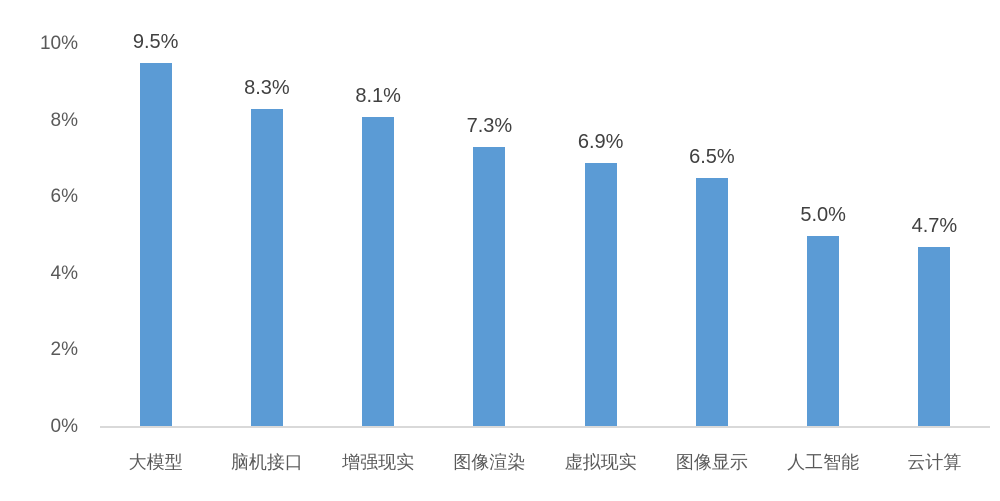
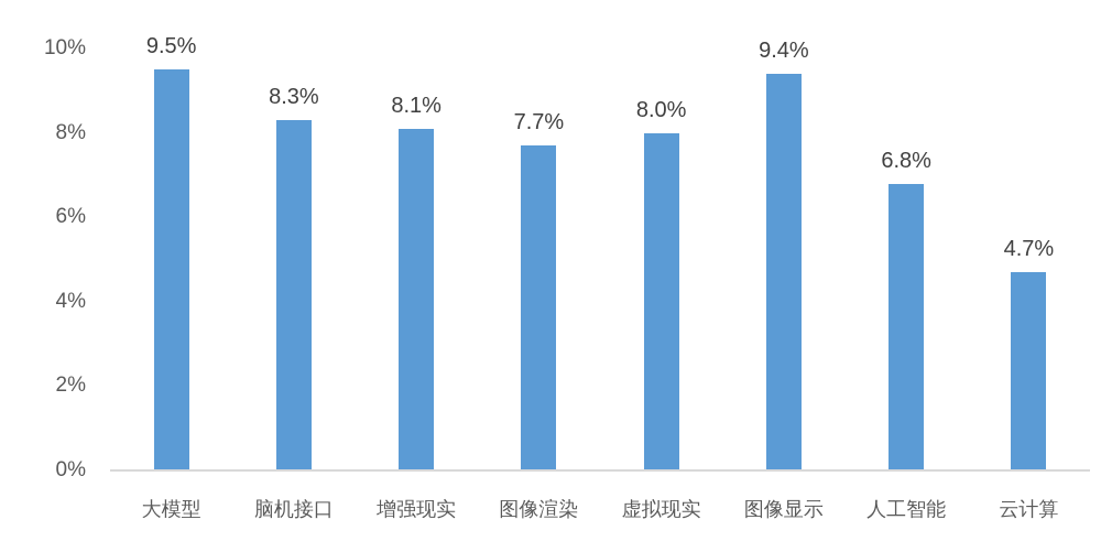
图像渲染: 7.3% -> 7.7%
虚拟现实: 6.9% -> 8.0%
图像显示: 6.5% -> 9.4%
人工智能: 5.0% -> 6.8%
